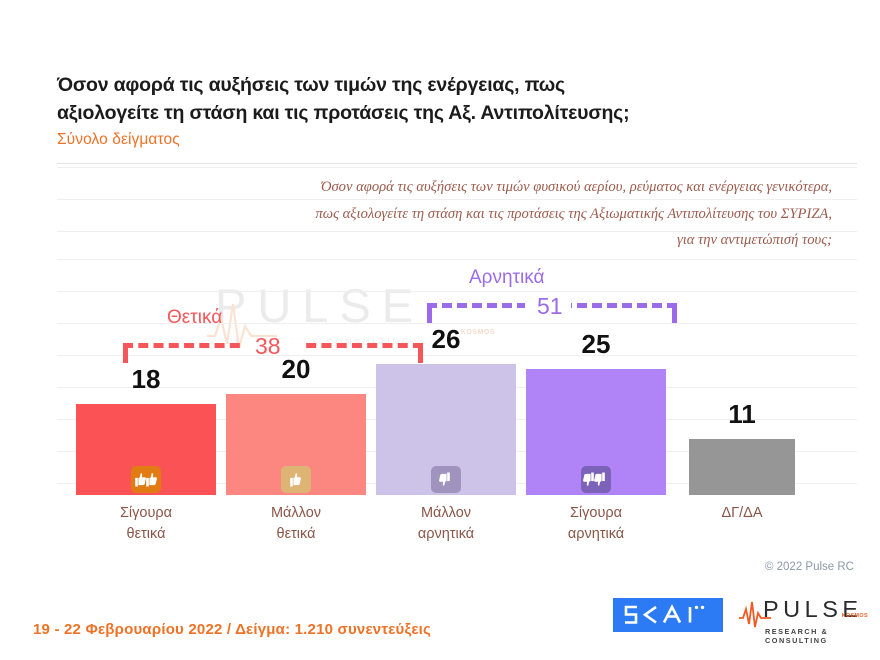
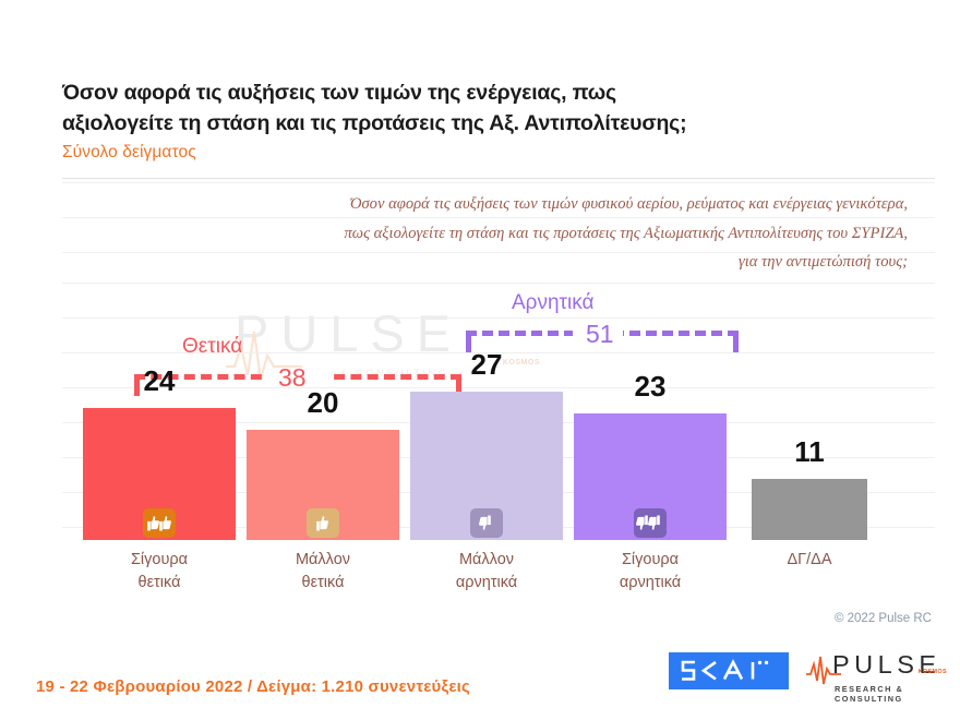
Σίγουρα θετικά: 18 -> 24
Μάλλον αρνητικά: 26 -> 27
Σίγουρα αρνητικά: 25 -> 23
